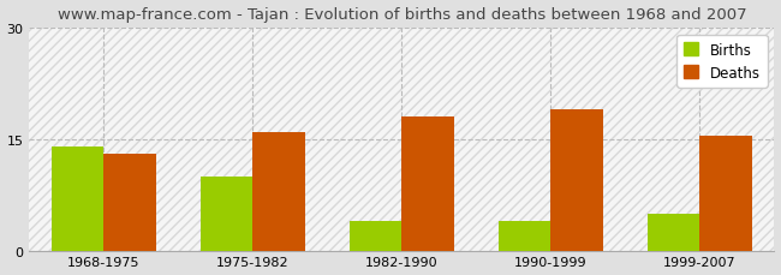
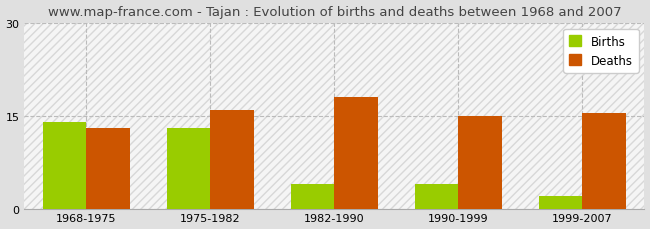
Births/1975-1982: 10 -> 13
Deaths/1990-1999: 19.0 -> 15.0
Births/1999-2007: 5 -> 2
